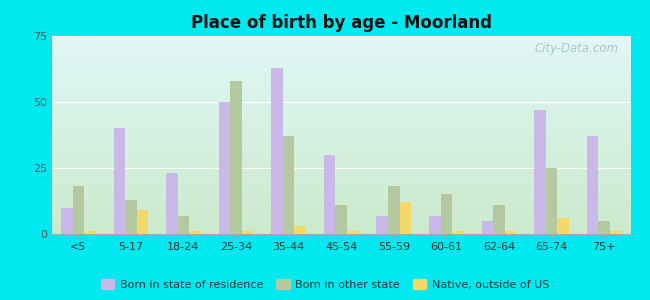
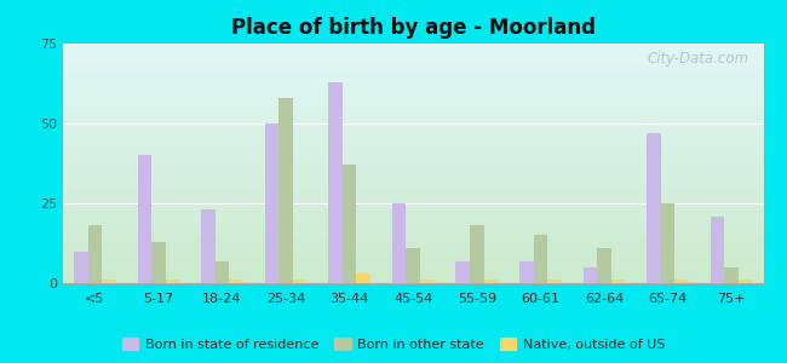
Native, outside of US/5-17: 9 -> 1
Born in state of residence/45-54: 30 -> 25
Native, outside of US/55-59: 12 -> 1
Native, outside of US/65-74: 6 -> 1
Born in state of residence/75+: 37 -> 21
